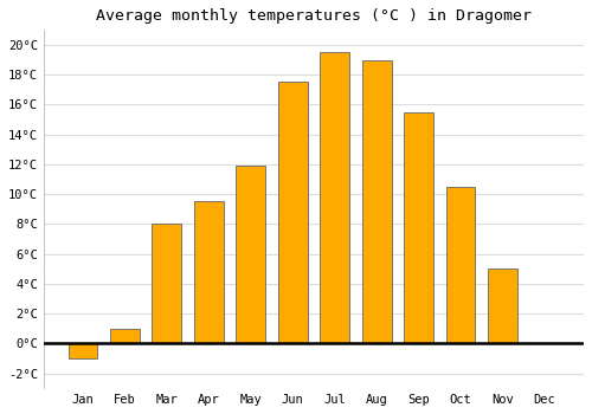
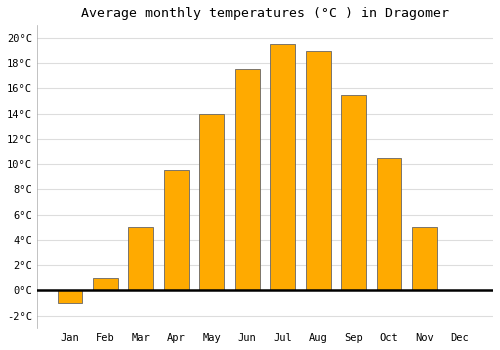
Mar: 8.0°C -> 5.0°C
May: 11.9°C -> 14.0°C
